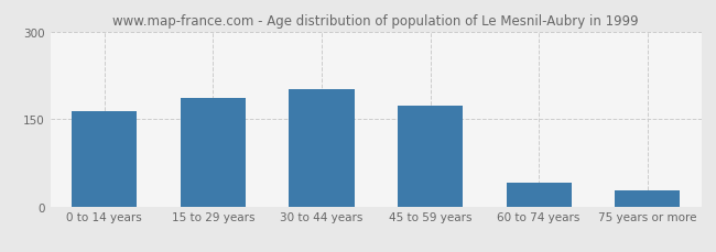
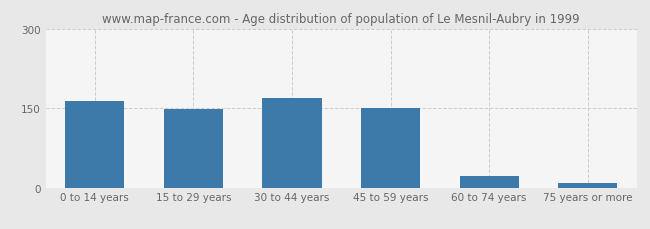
15 to 29 years: 186 -> 148
30 to 44 years: 202 -> 169
45 to 59 years: 174 -> 150
60 to 74 years: 40 -> 22
75 years or more: 28 -> 8
